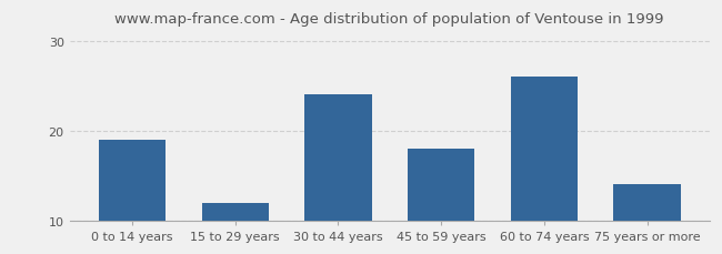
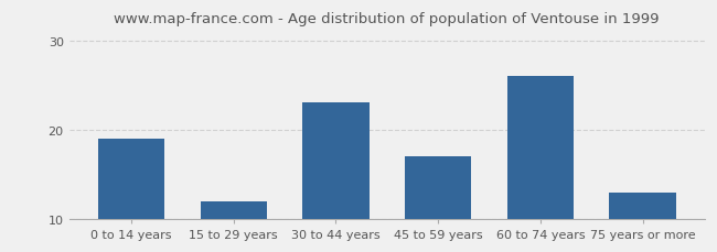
30 to 44 years: 24 -> 23
45 to 59 years: 18 -> 17
75 years or more: 14 -> 13
